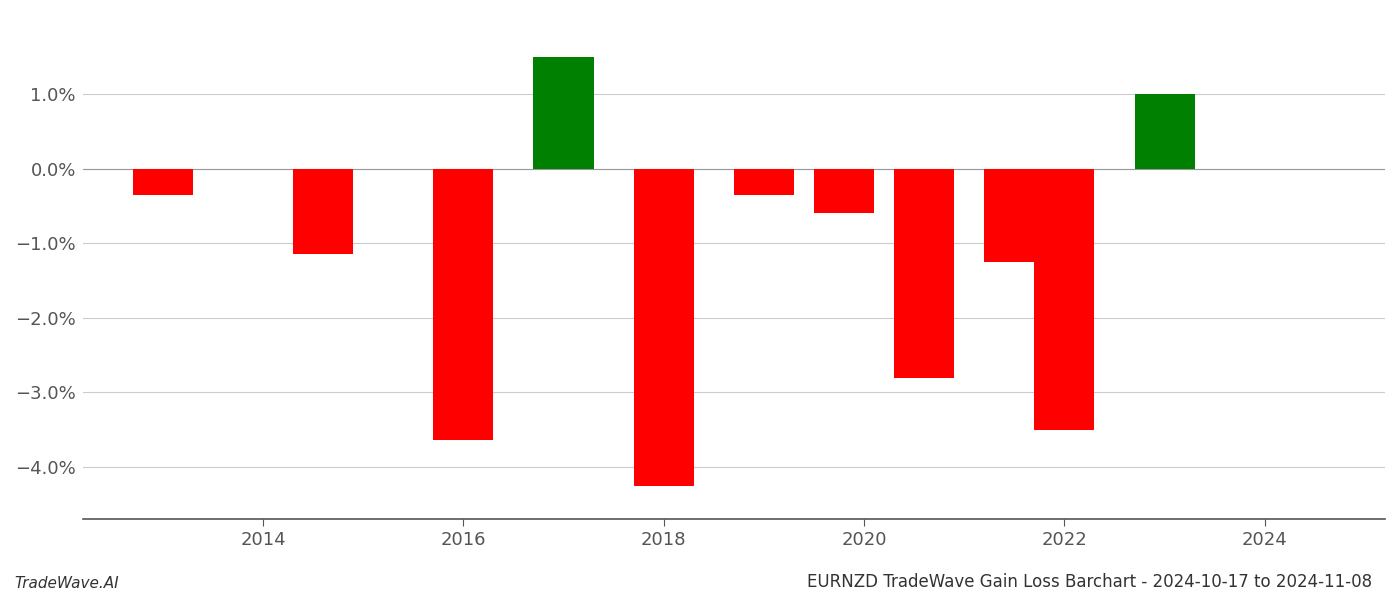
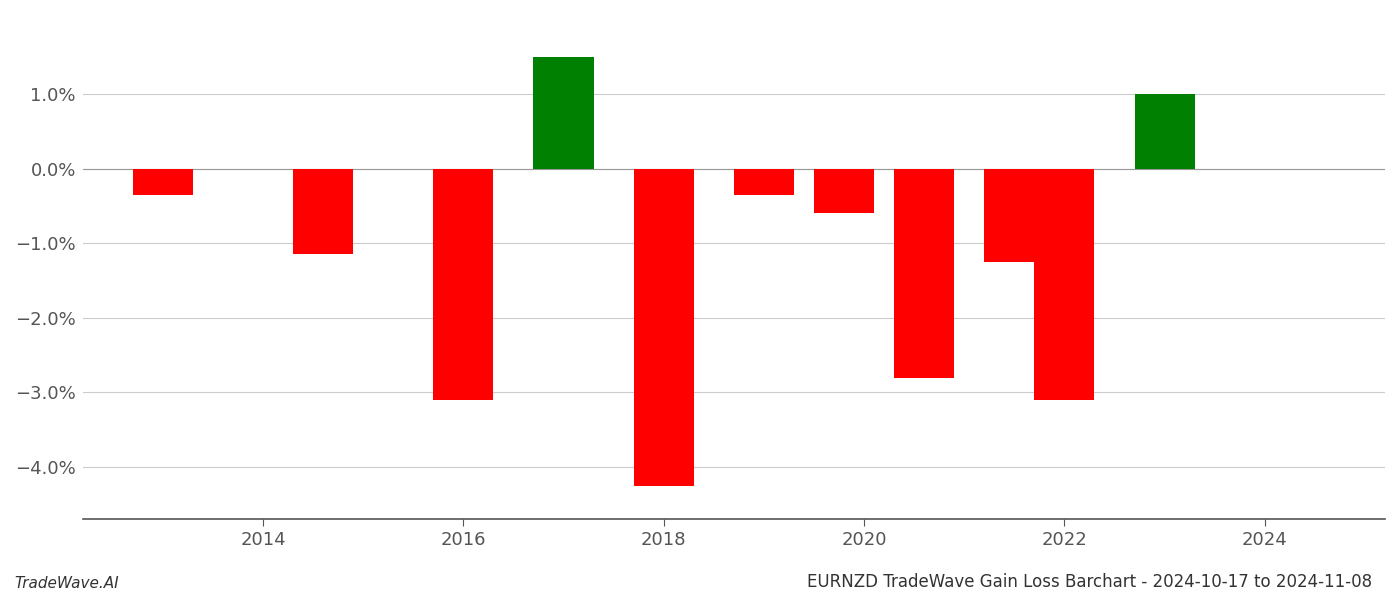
2016: -3.64% -> -3.10%
2022: -3.50% -> -3.10%
